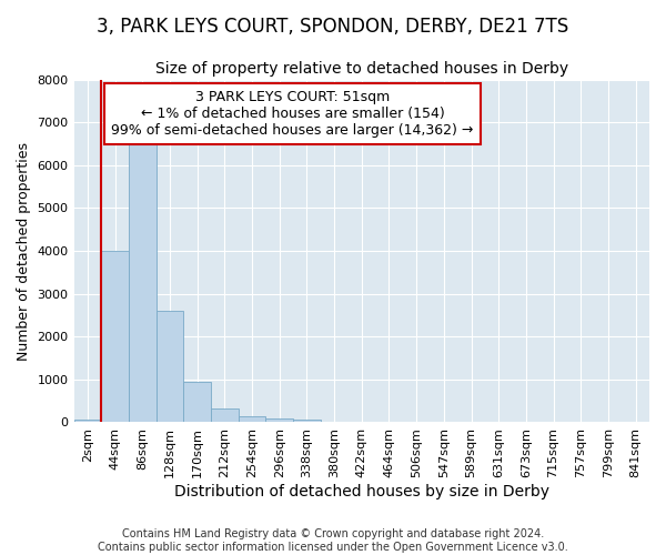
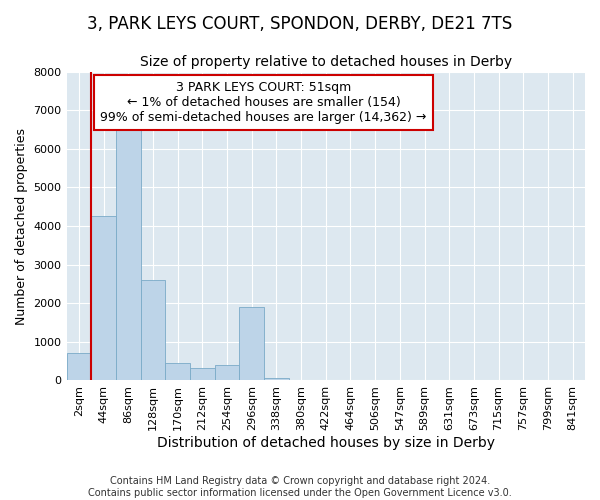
2sqm: 60 -> 700
44sqm: 4000 -> 4250
170sqm: 950 -> 450
254sqm: 150 -> 400
296sqm: 100 -> 1900
